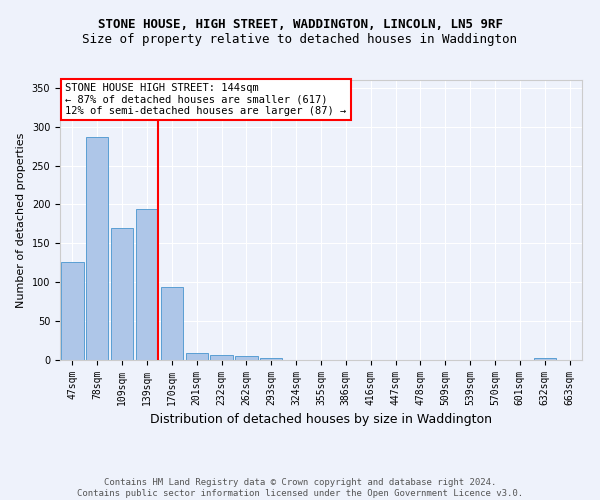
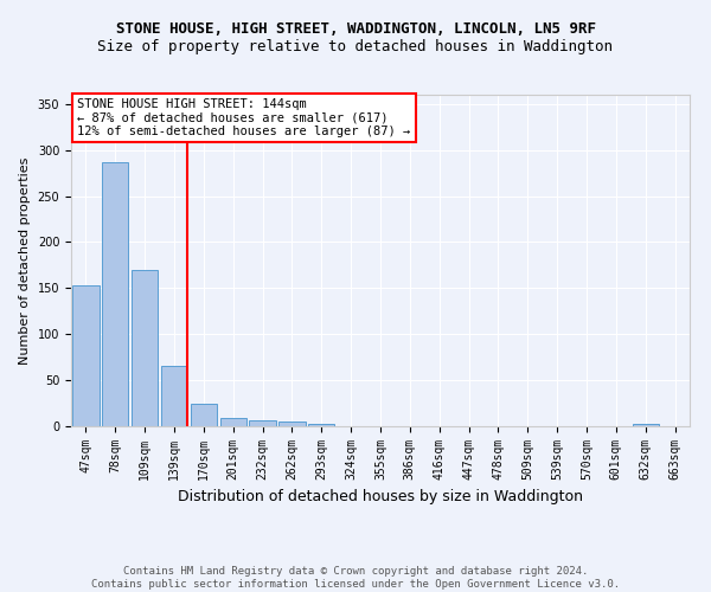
47sqm: 126 -> 153
139sqm: 194 -> 65
170sqm: 94 -> 25
